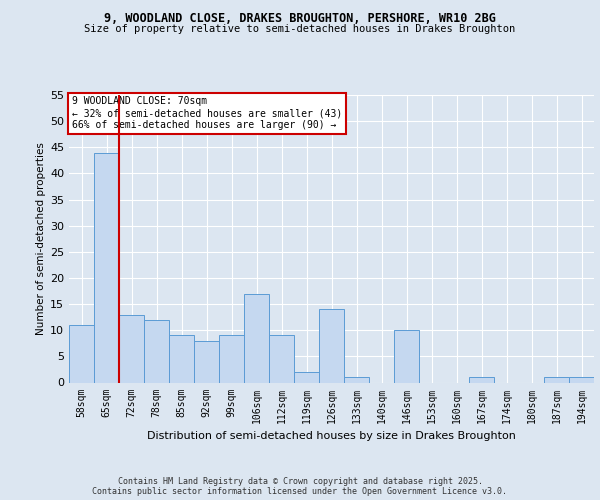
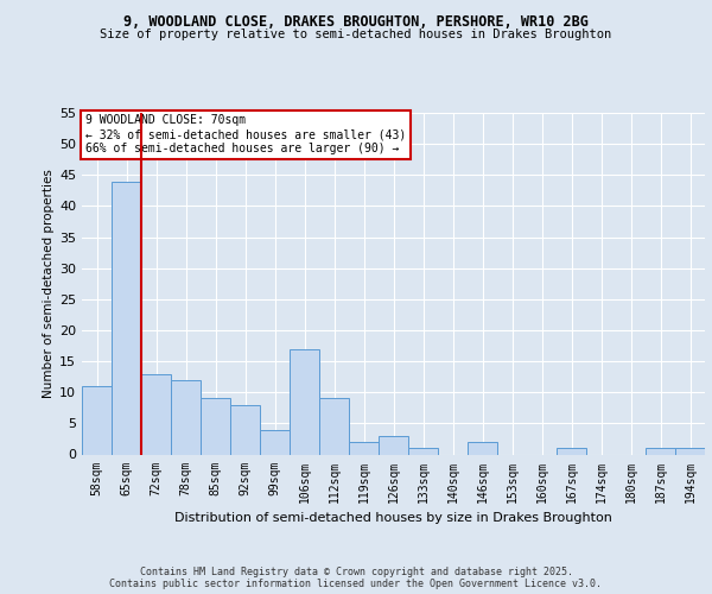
99sqm: 9 -> 4
126sqm: 14 -> 3
146sqm: 10 -> 2
